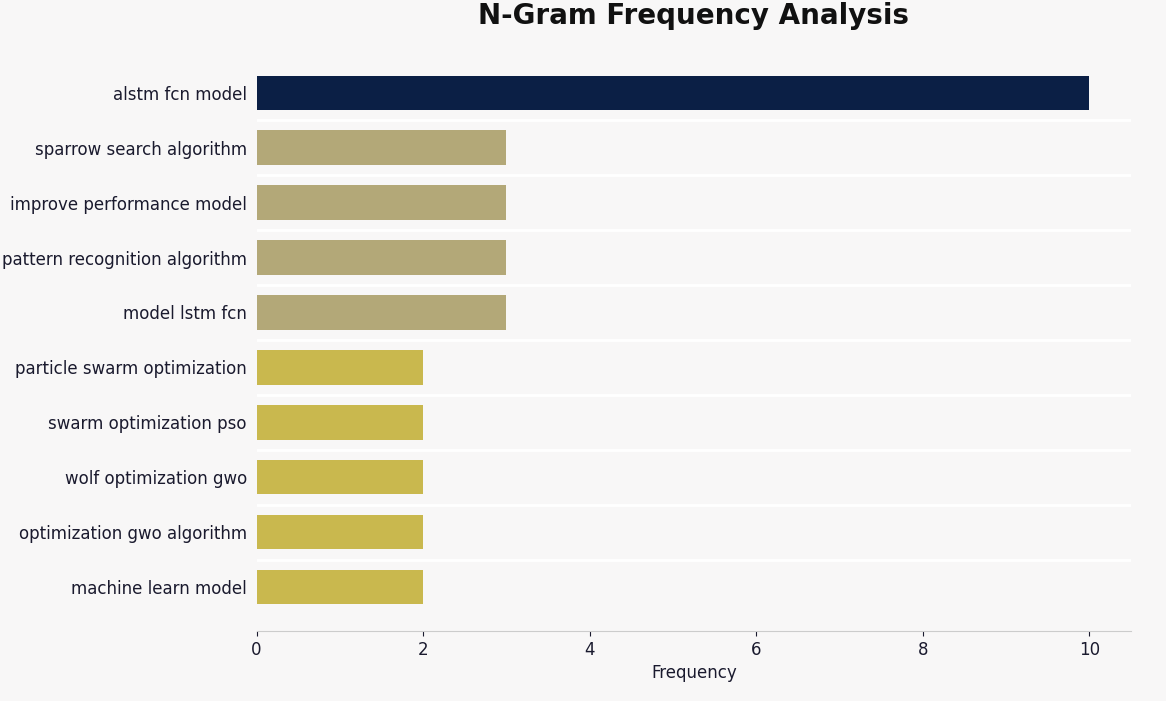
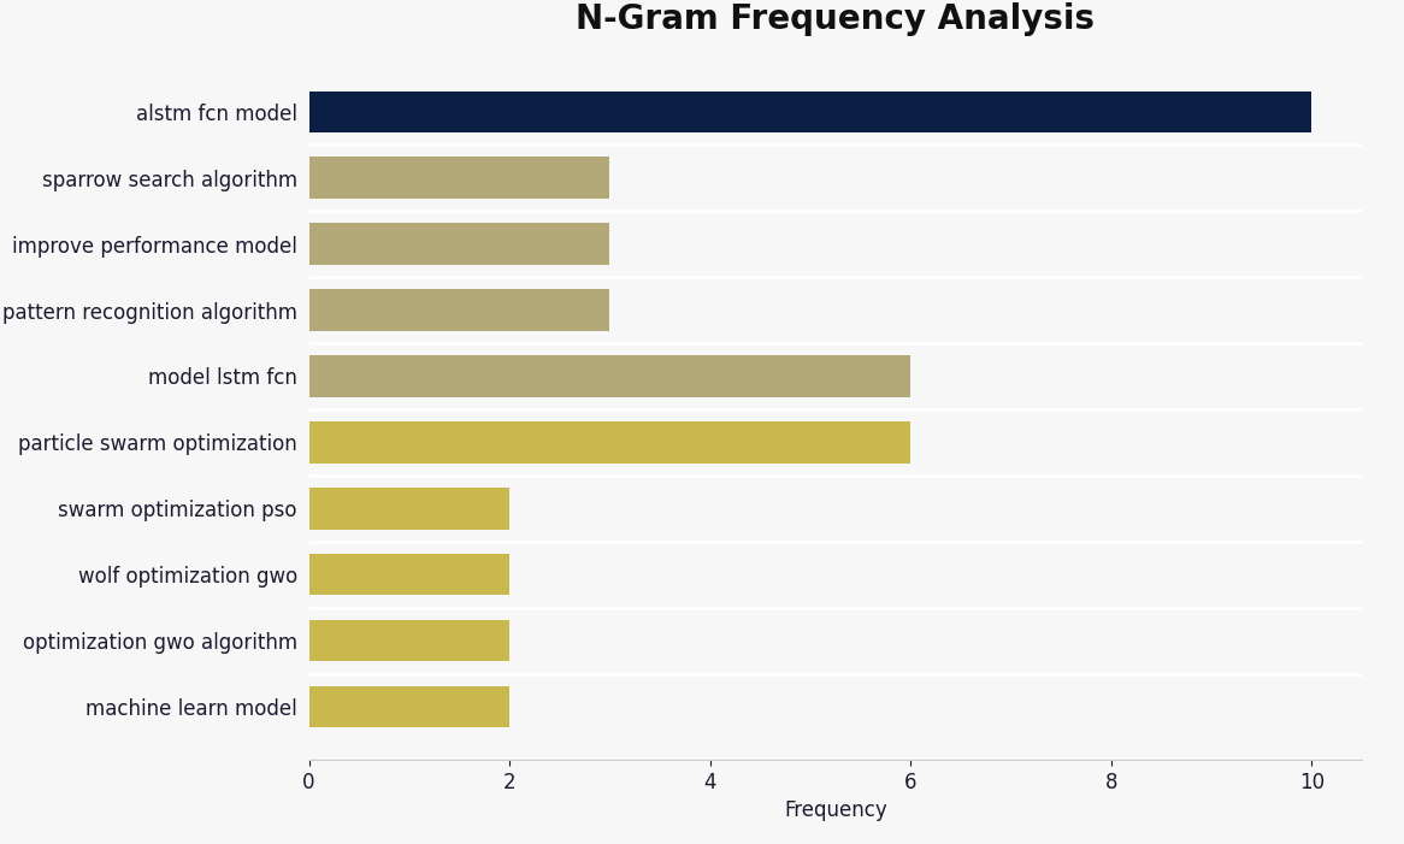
model lstm fcn: 3 -> 6
particle swarm optimization: 2 -> 6
